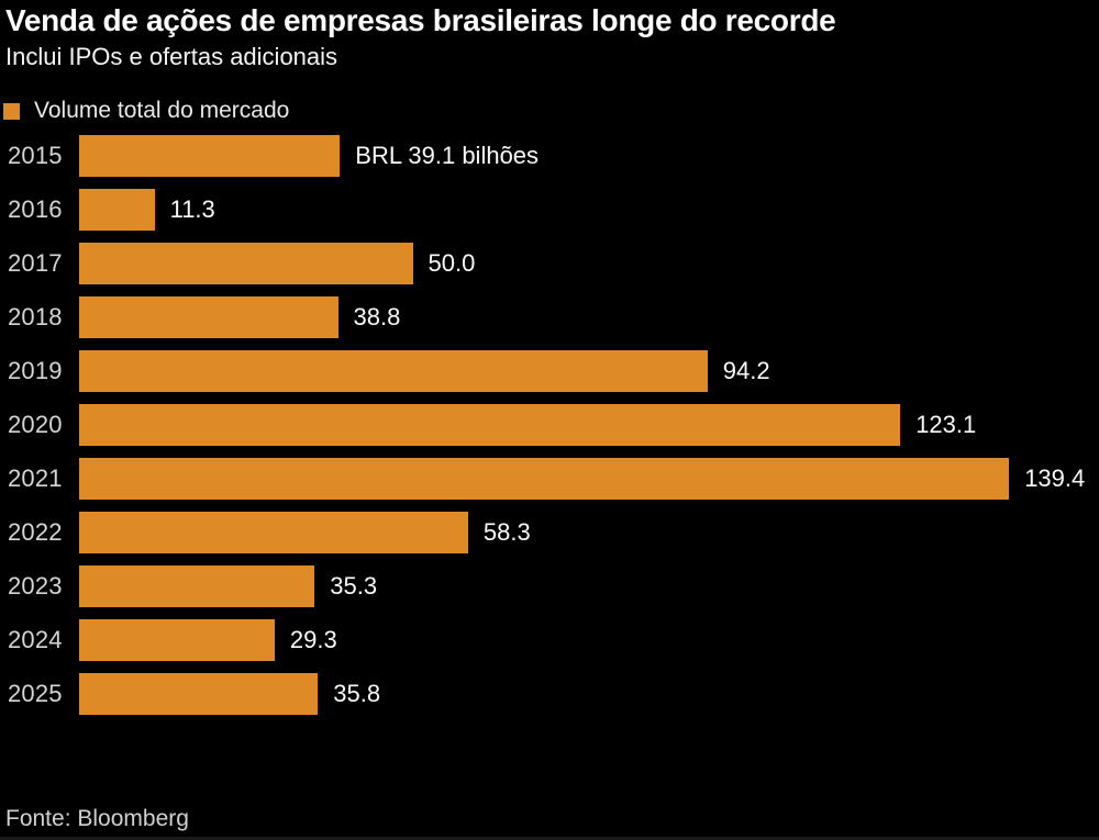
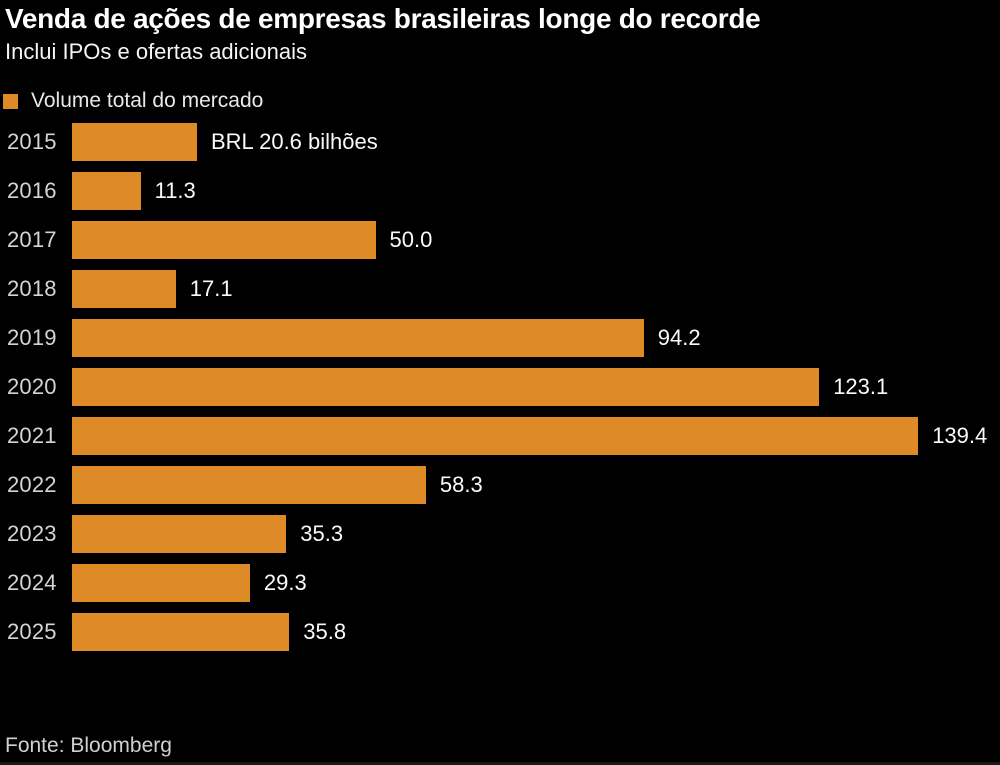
2015: 39.1 -> 20.6
2018: 38.8 -> 17.1
